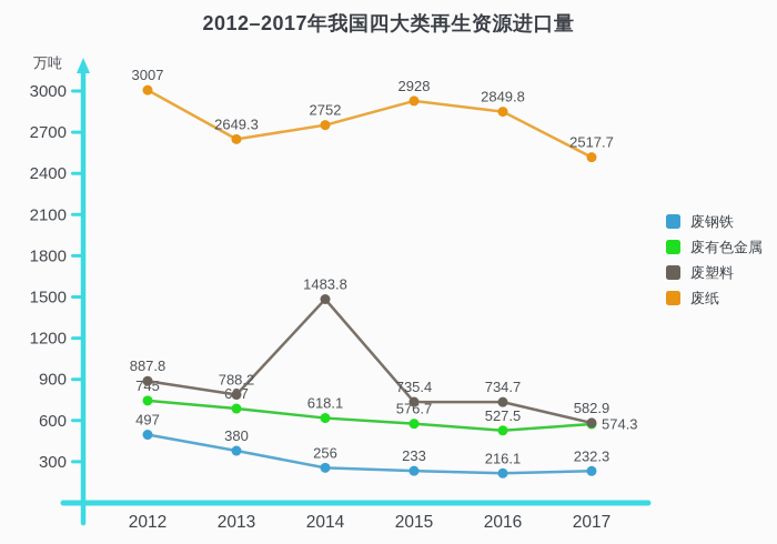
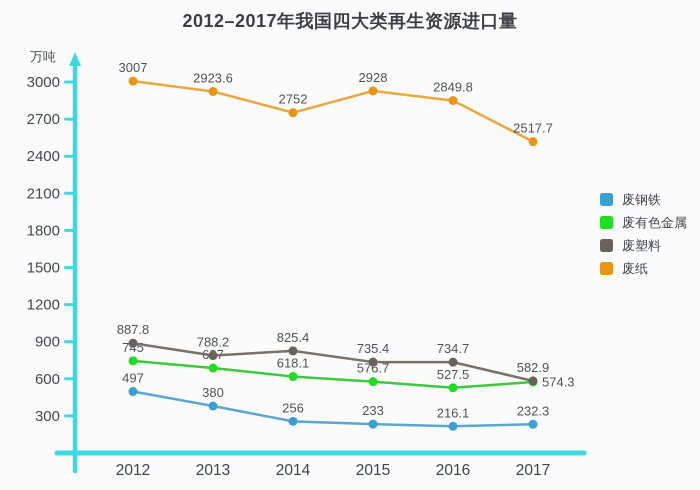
废纸/2013: 2649.3 -> 2923.6
废塑料/2014: 1483.8 -> 825.4
